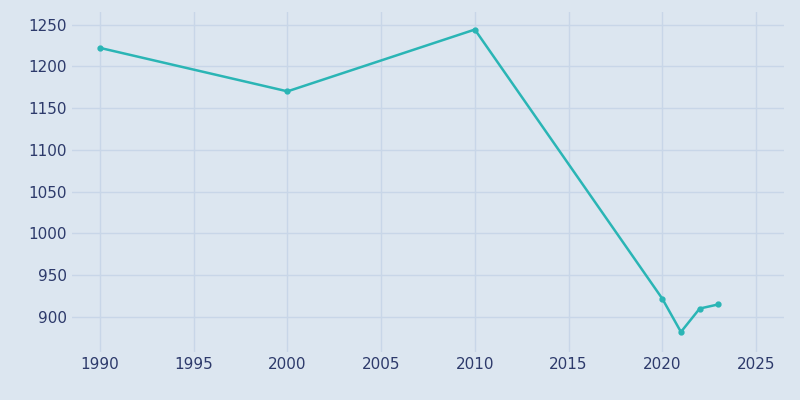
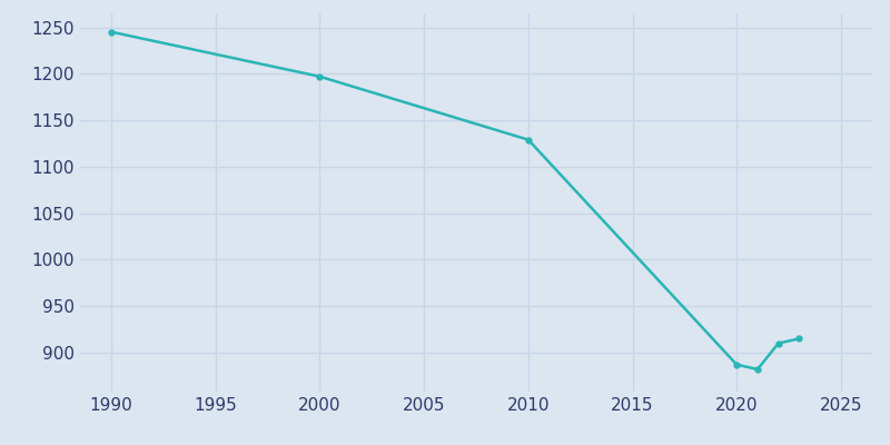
1990: 1222 -> 1245
2000: 1170 -> 1197
2010: 1244 -> 1129
2020: 922 -> 887
